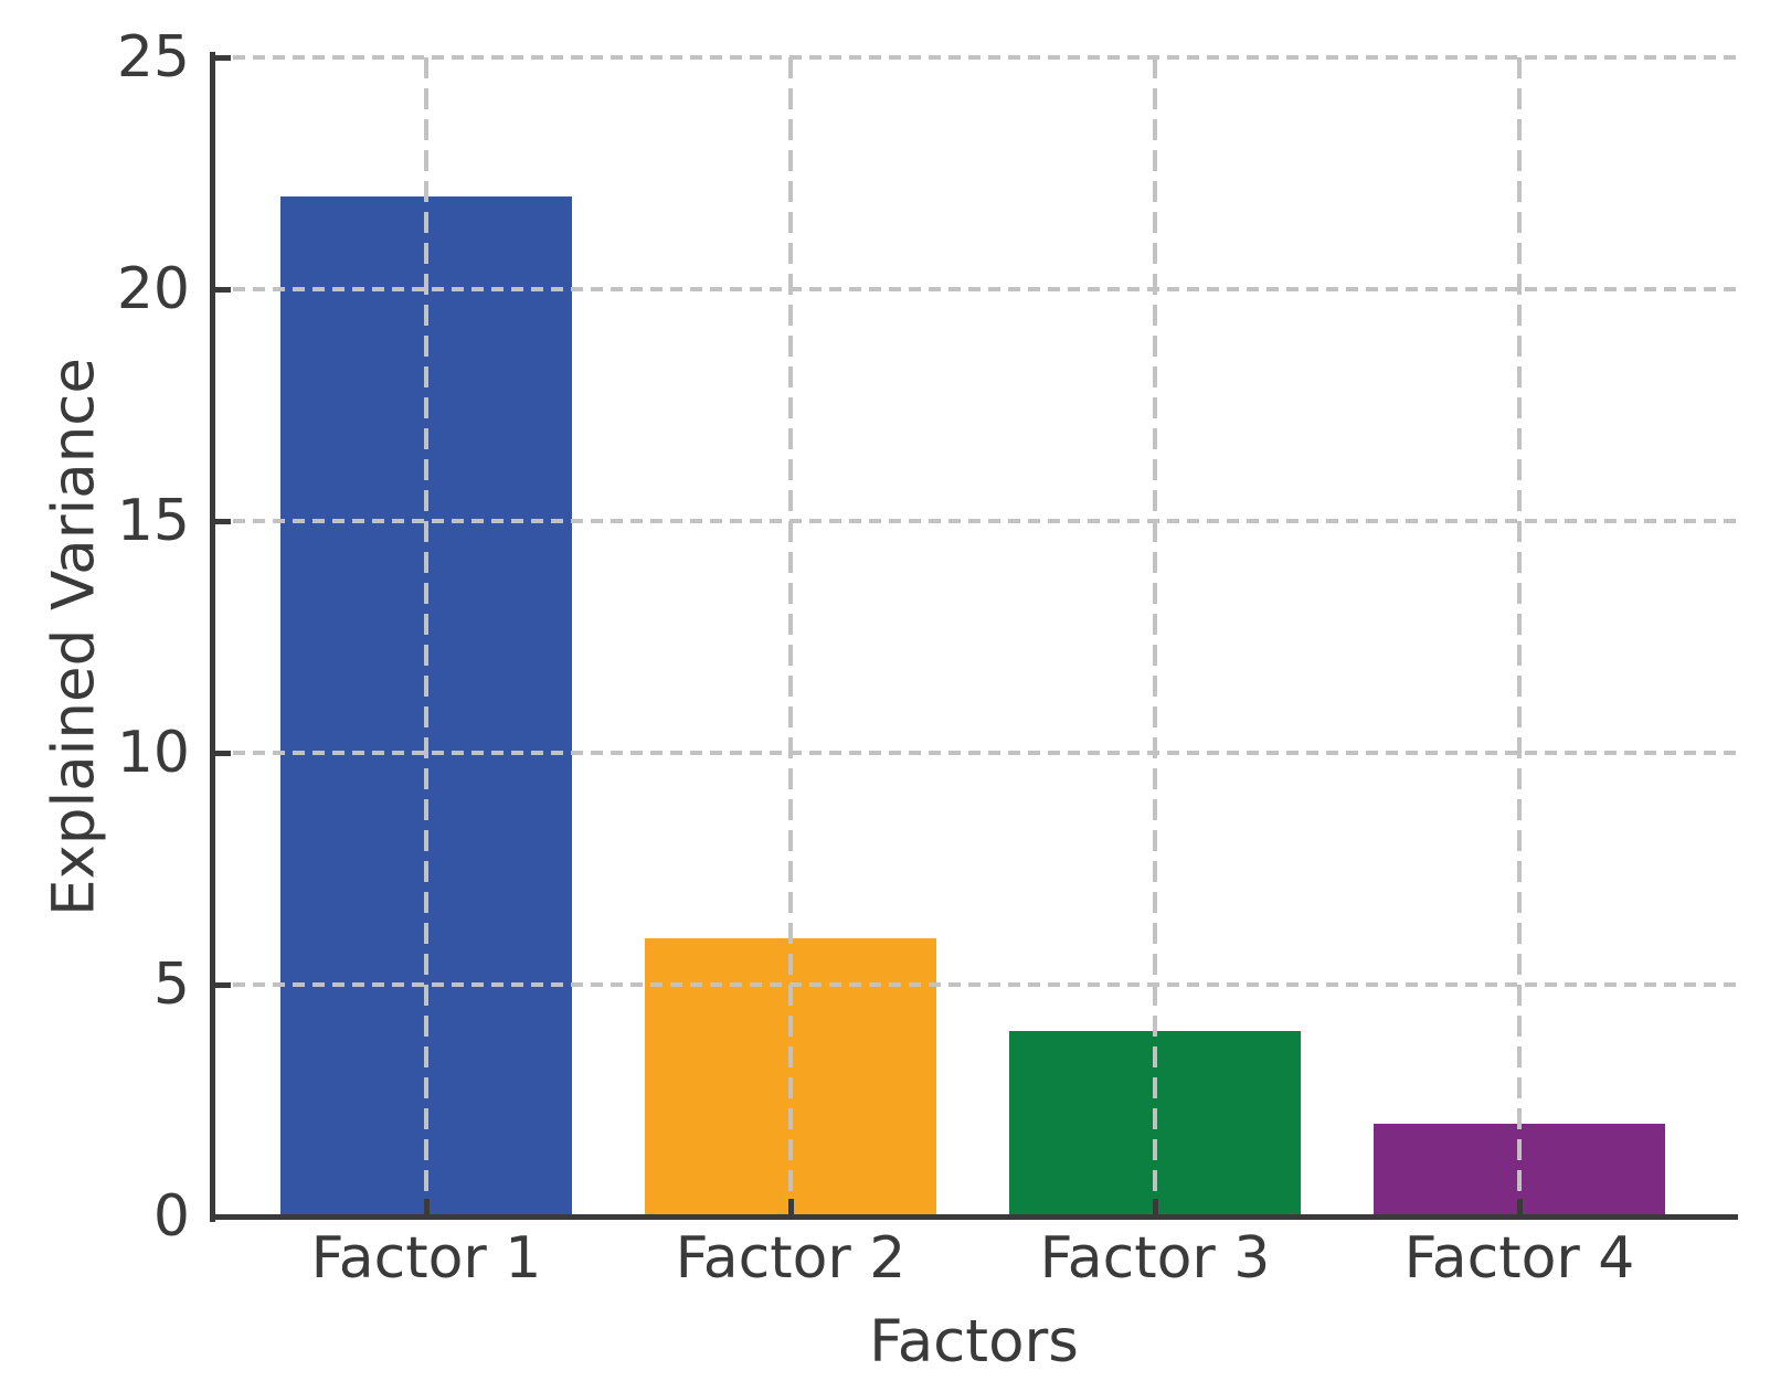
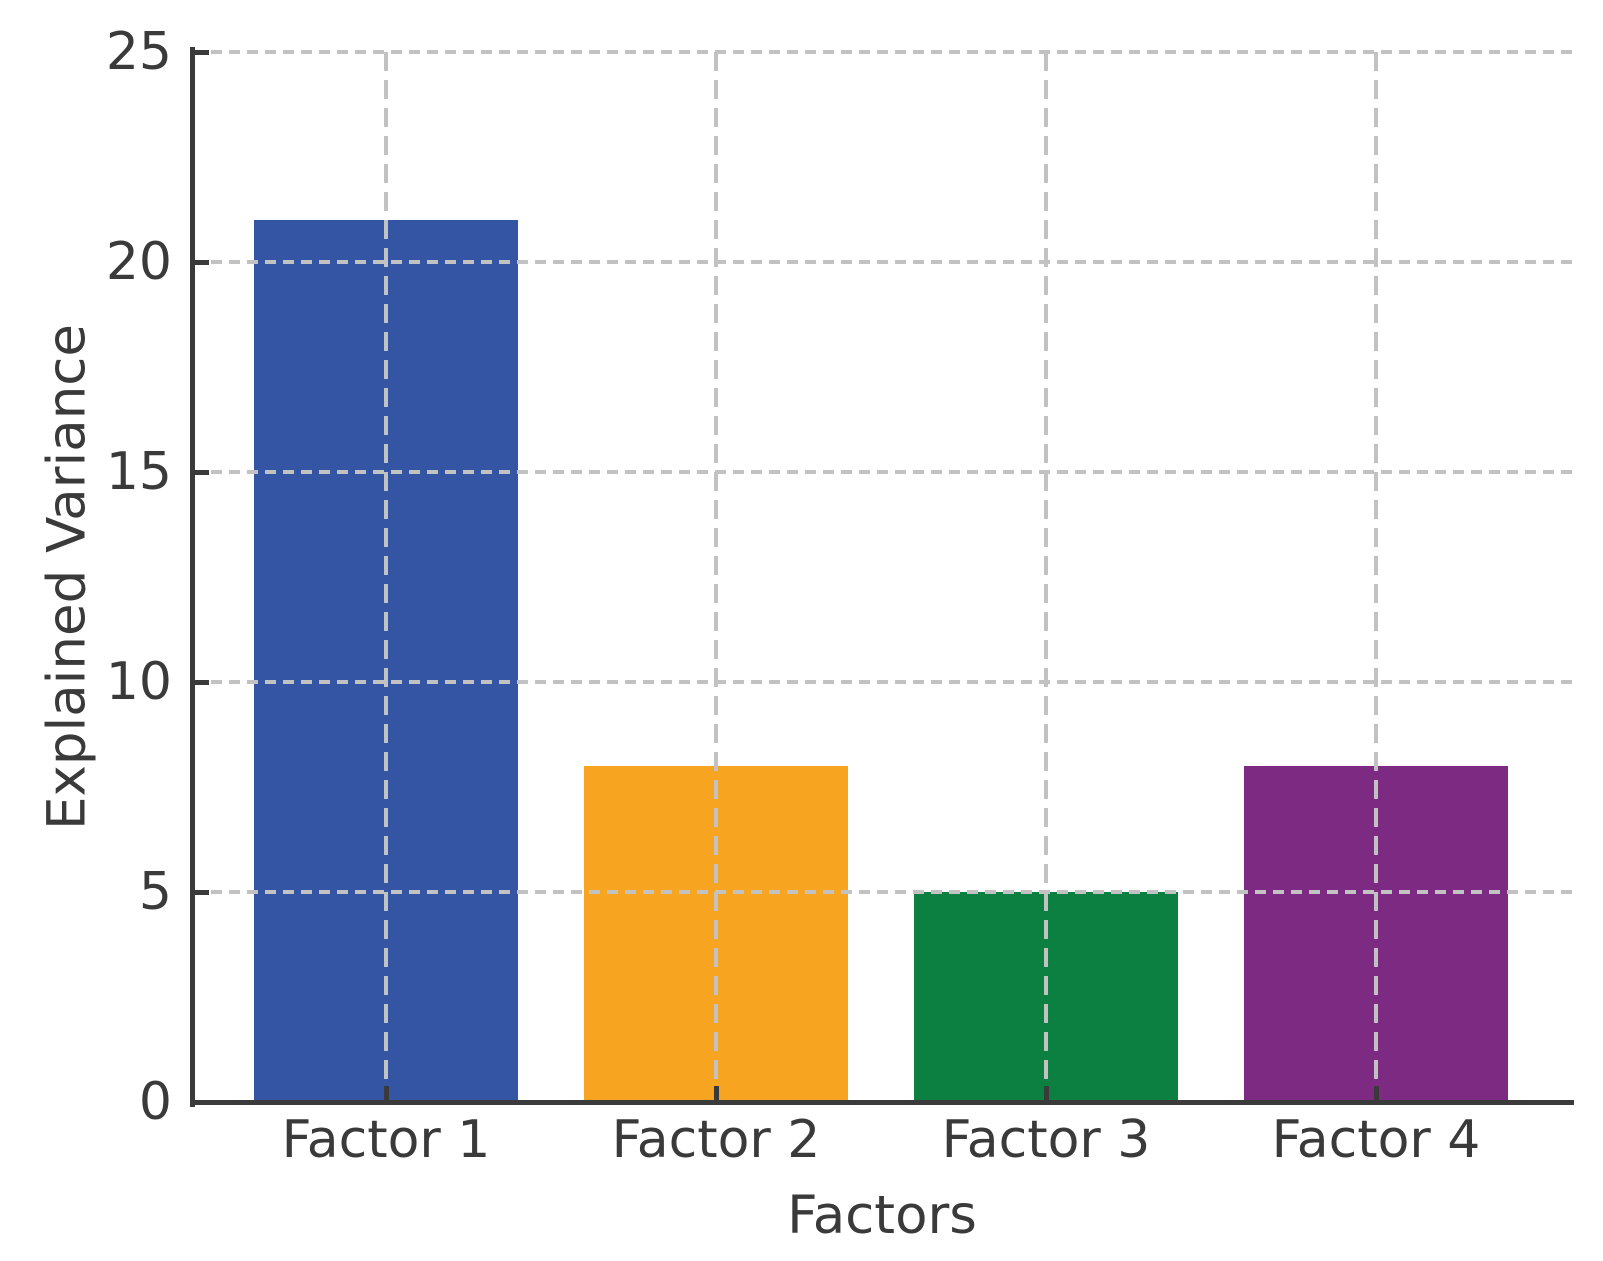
Factor 1: 22 -> 21
Factor 2: 6 -> 8
Factor 3: 4 -> 5
Factor 4: 2 -> 8
